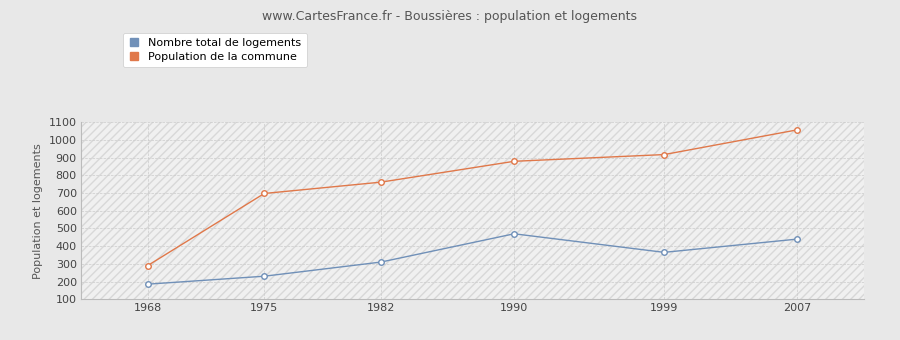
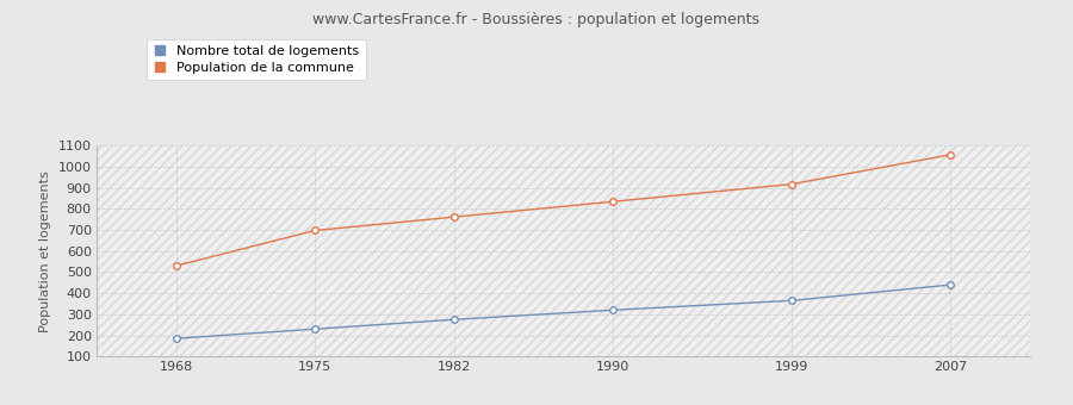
Population de la commune/1968: 290 -> 530
Nombre total de logements/1982: 310 -> 280
Nombre total de logements/1990: 470 -> 320
Population de la commune/1990: 880 -> 840
